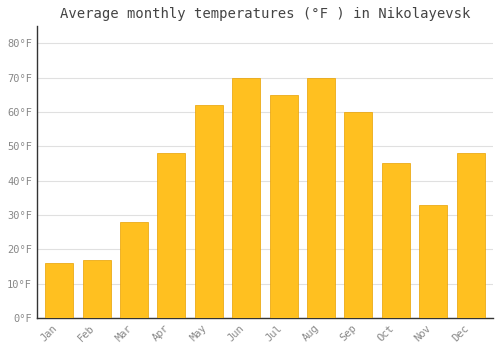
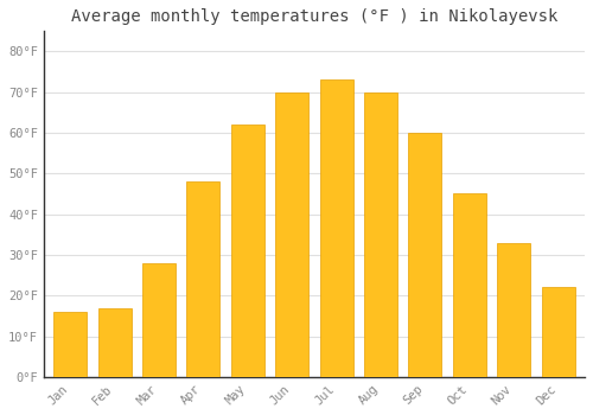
Jul: 65°F -> 73°F
Dec: 48°F -> 22°F
